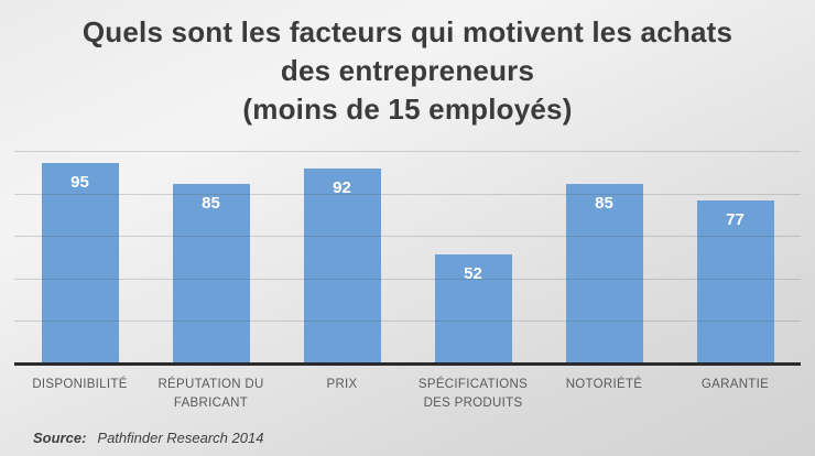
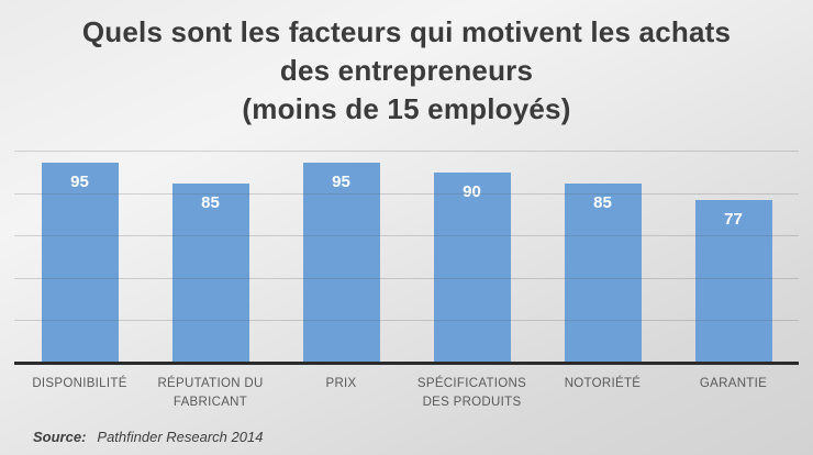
PRIX: 92 -> 95
SPÉCIFICATIONS DES PRODUITS: 52 -> 90
